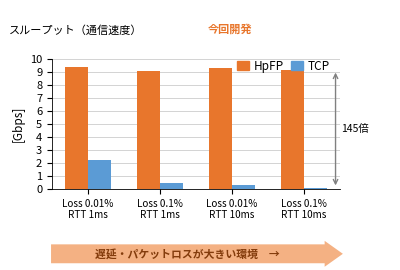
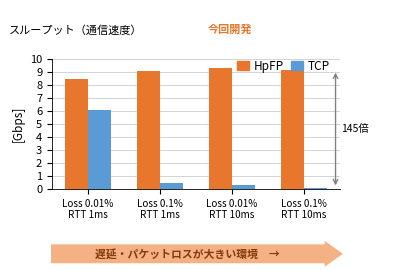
HpFP/Loss 0.01% RTT 1ms: 9.4 -> 8.5
TCP/Loss 0.01% RTT 1ms: 2.2 -> 6.1
